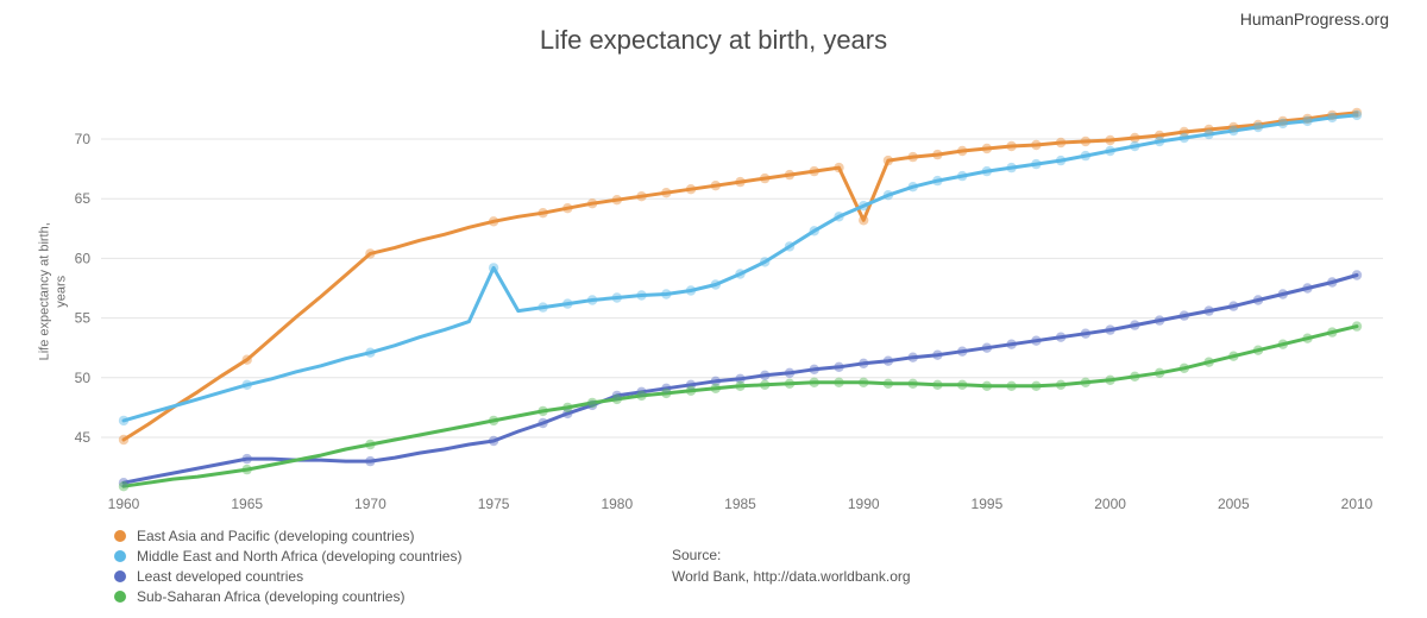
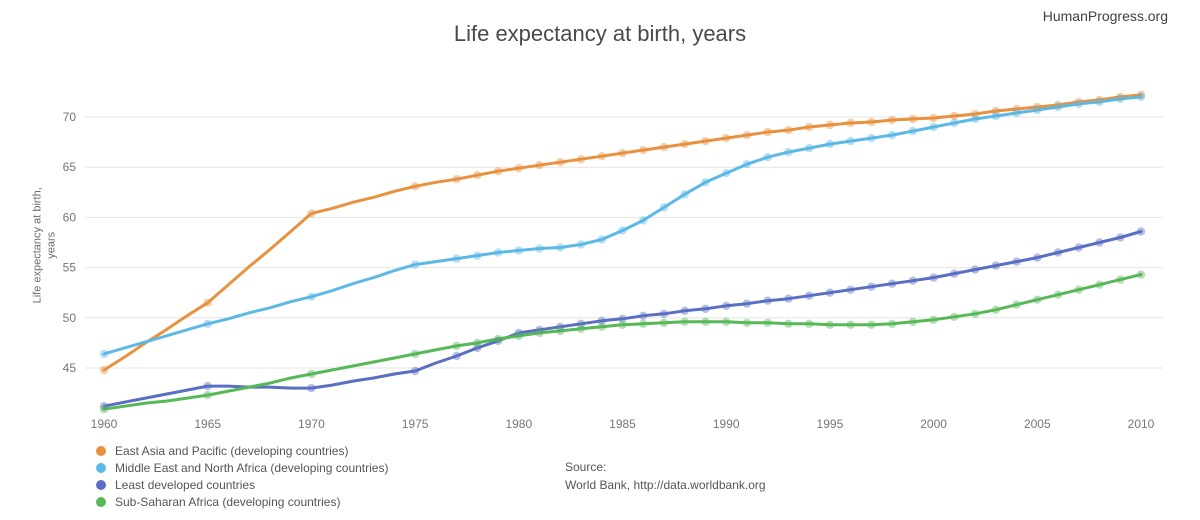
Middle East and North Africa (developing countries)/1975: 59.2 -> 55.3
East Asia and Pacific (developing countries)/1990: 63.2 -> 67.9
